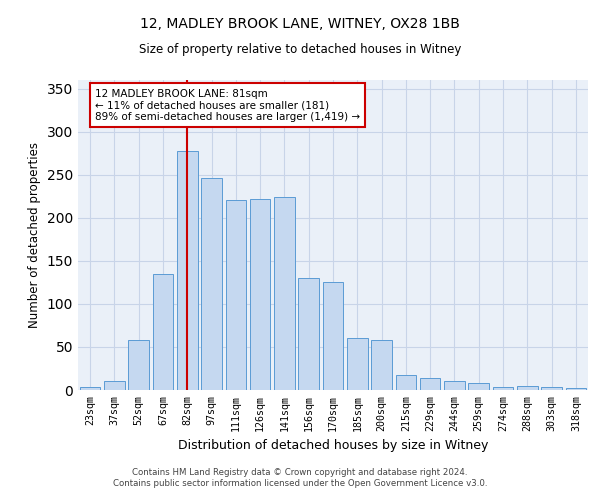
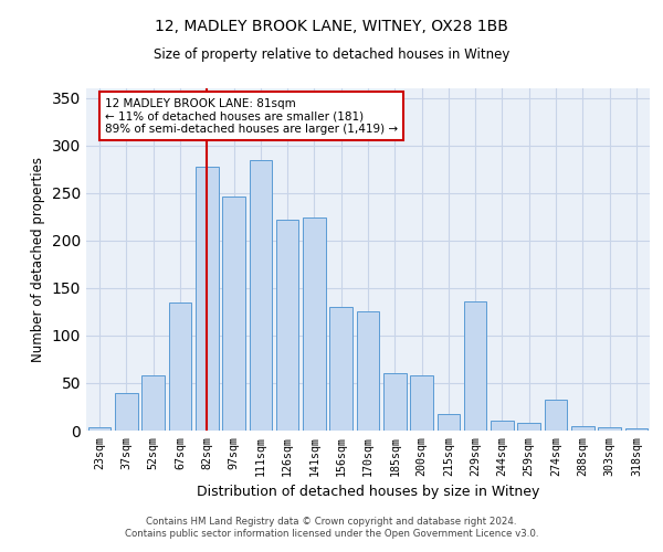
37sqm: 10 -> 40
111sqm: 221 -> 284
229sqm: 14 -> 136
274sqm: 4 -> 32
